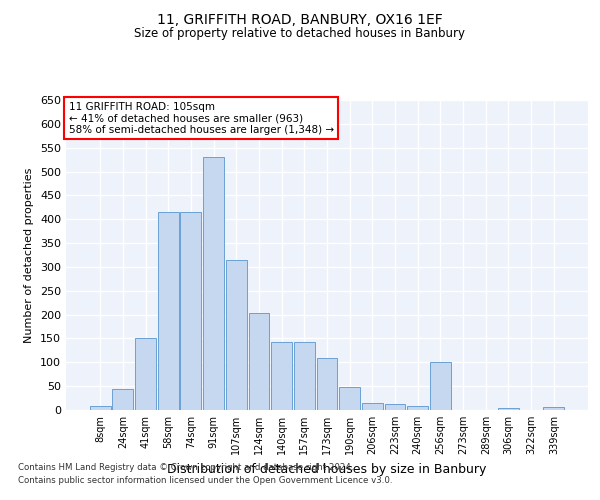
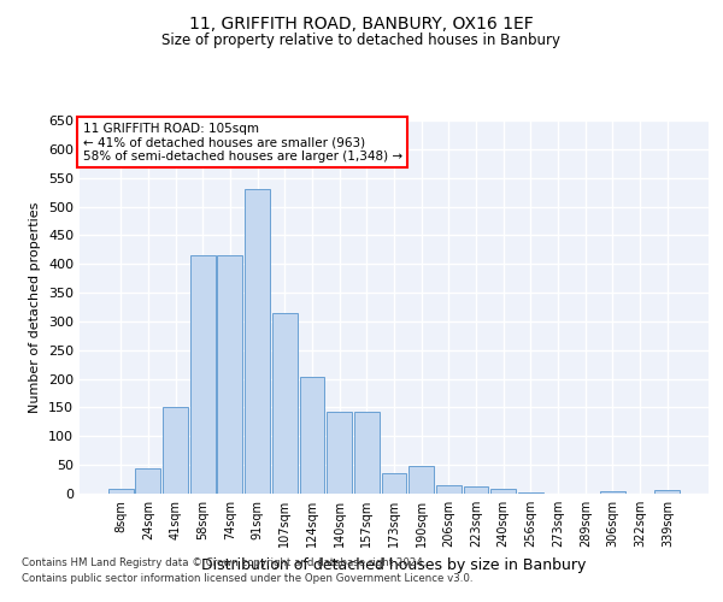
173sqm: 110 -> 35
256sqm: 100 -> 3
